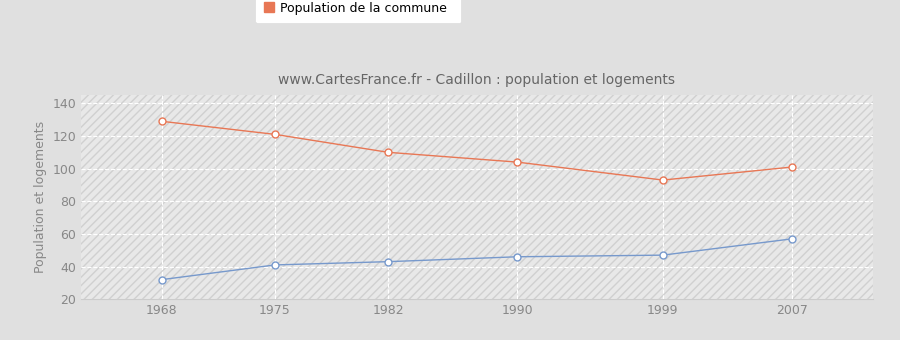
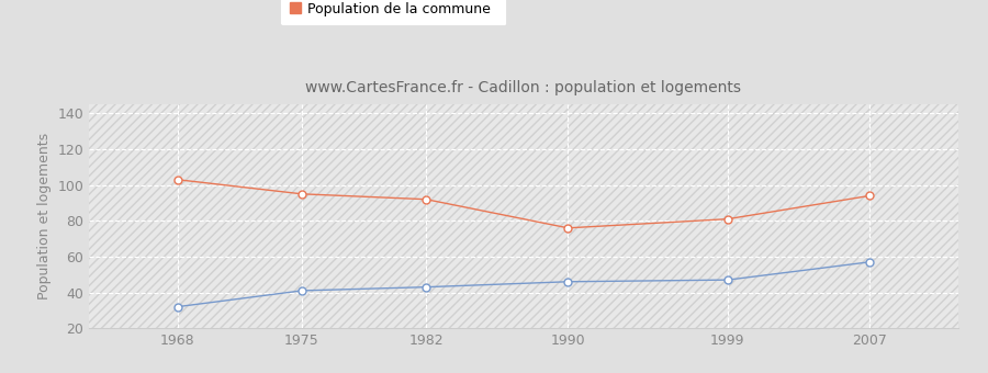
Population de la commune/1968: 129 -> 103
Population de la commune/1975: 121 -> 95
Population de la commune/1982: 110 -> 92
Population de la commune/1990: 104 -> 76
Population de la commune/1999: 93 -> 81
Population de la commune/2007: 101 -> 94
